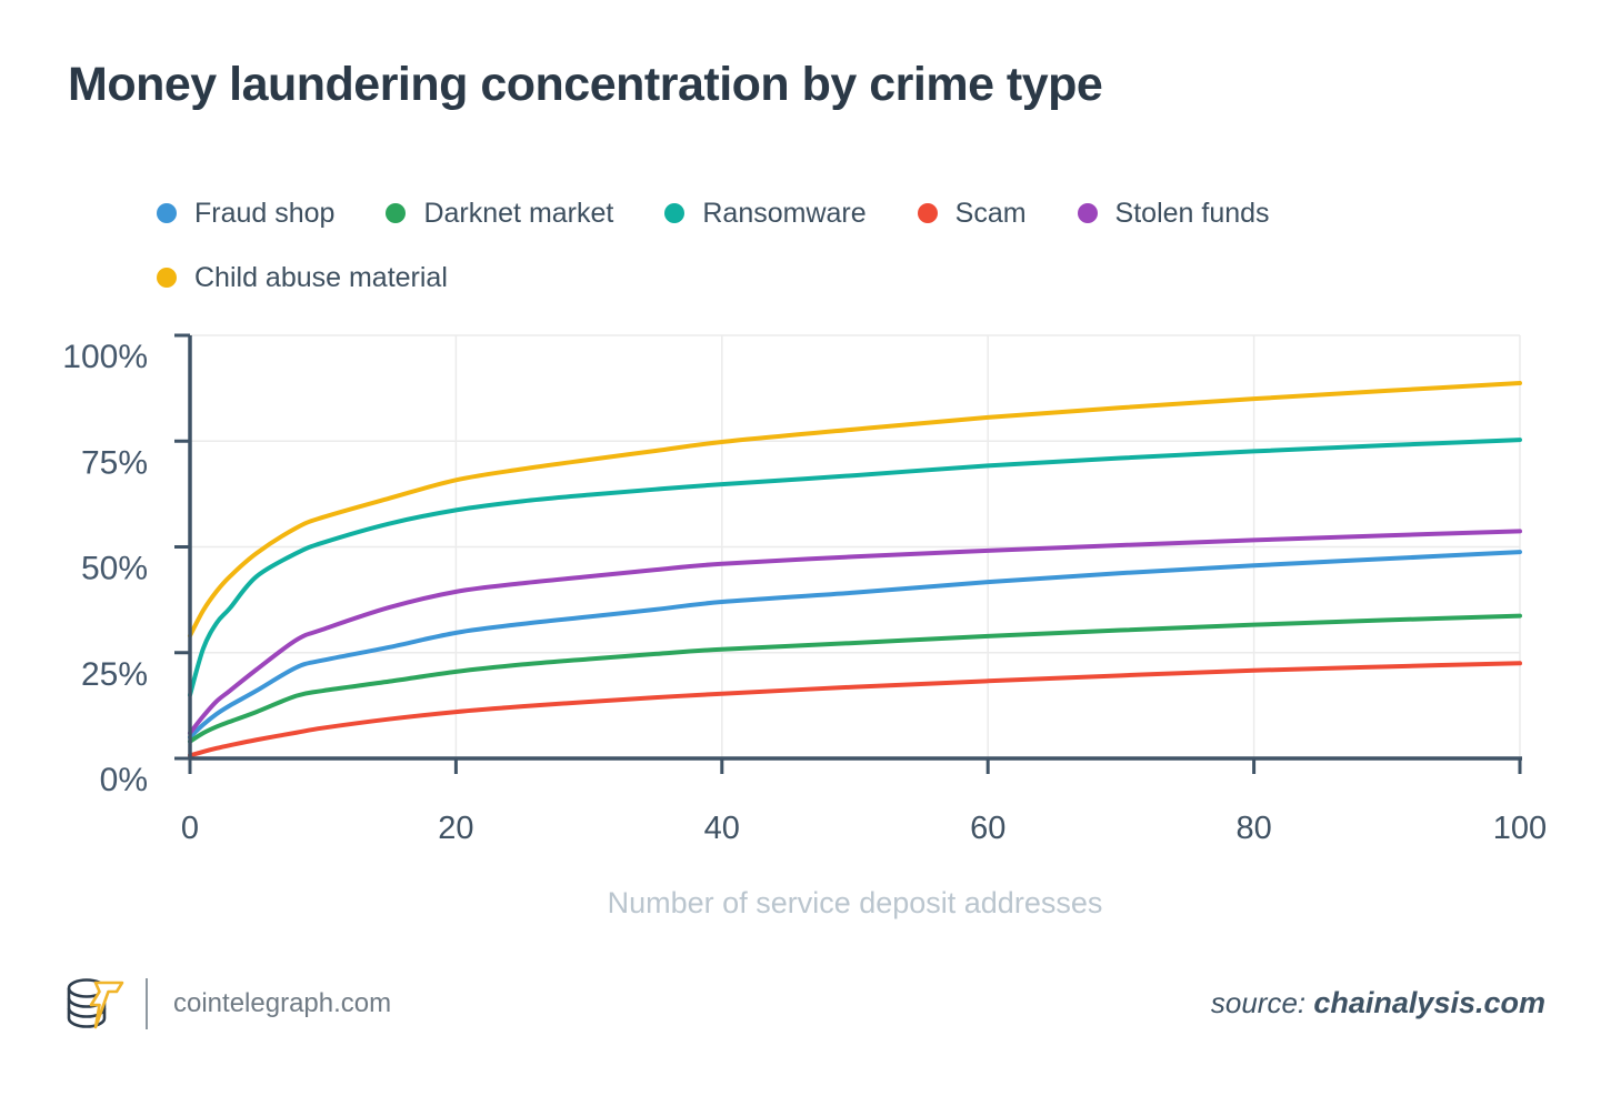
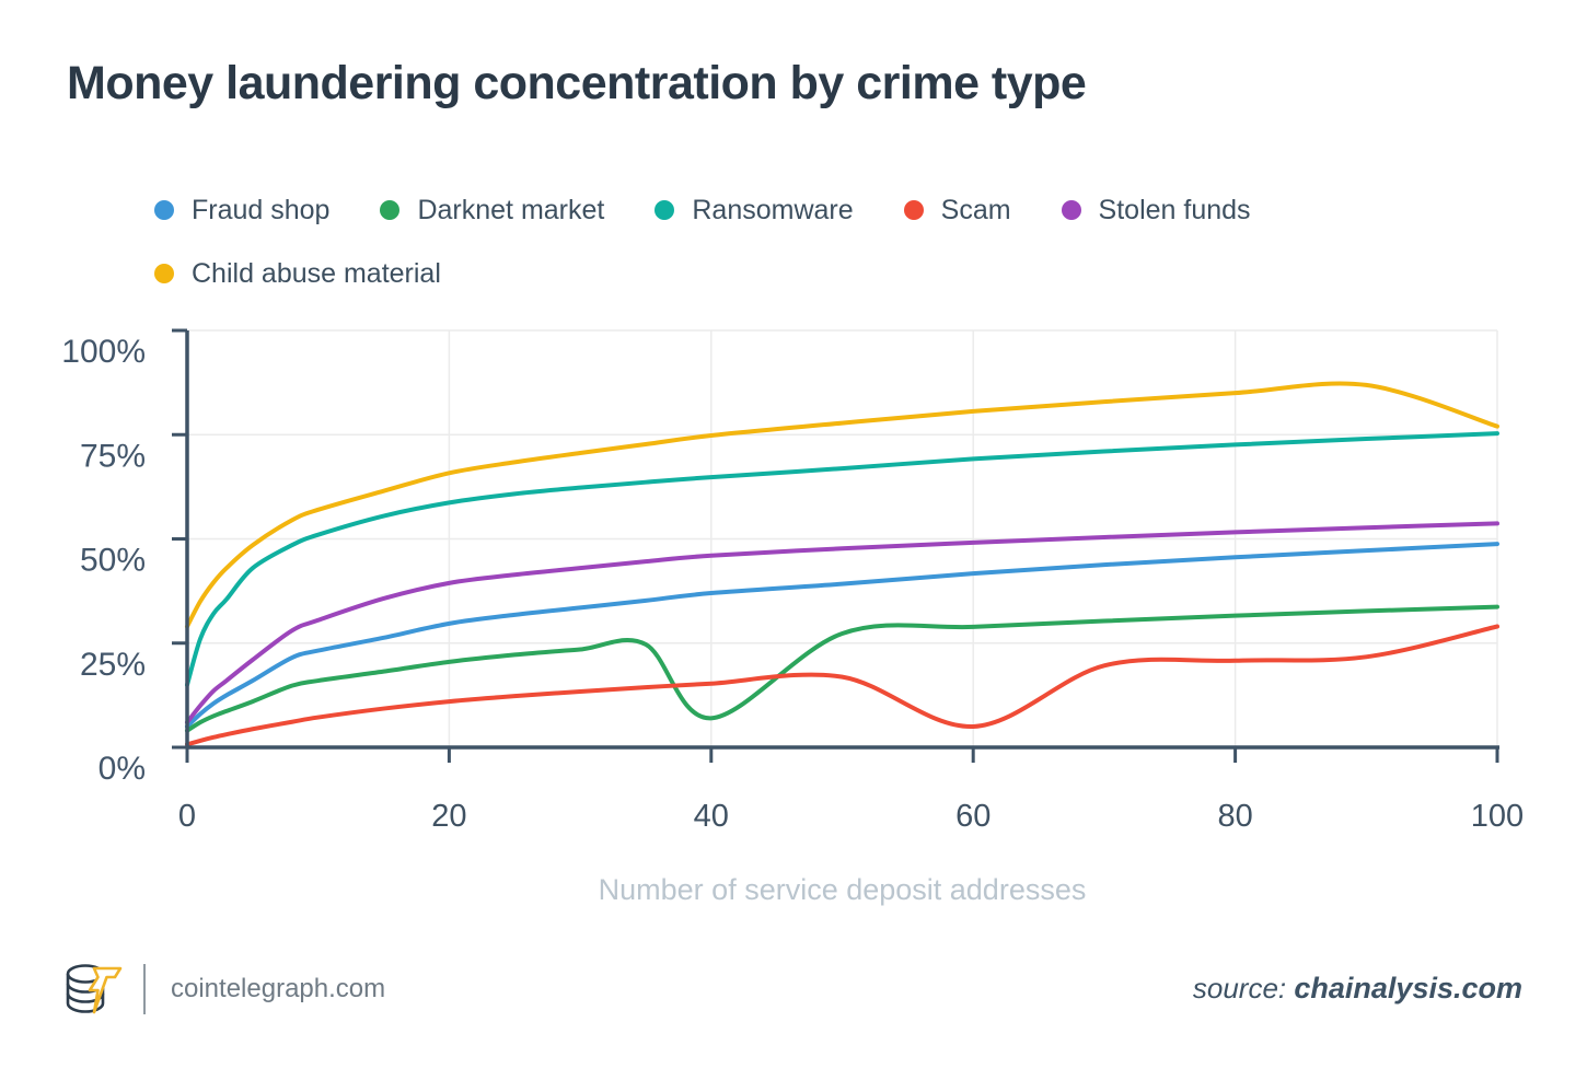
Darknet market/40: 26% -> 7%
Scam/60: 18% -> 5%
Scam/100: 22% -> 29%
Child abuse material/100: 89% -> 77%
